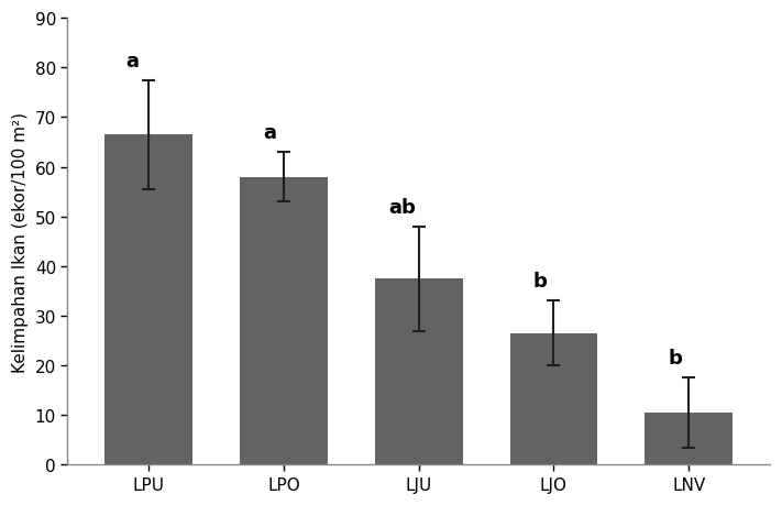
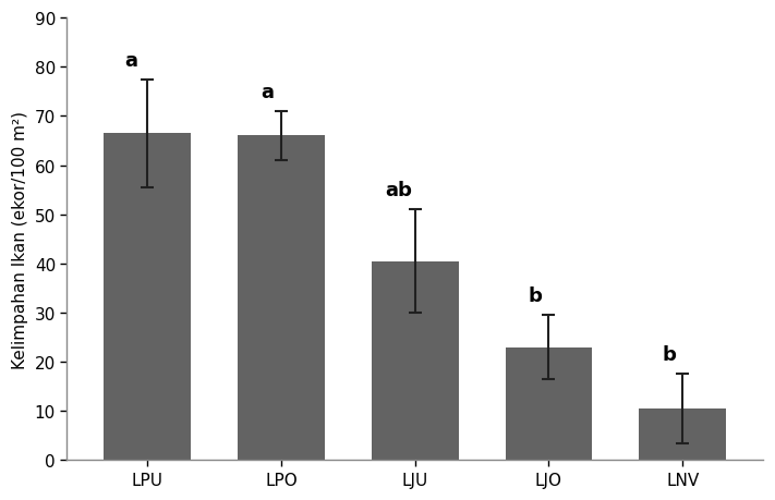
LPO: 58.0 -> 66.0
LJU: 37.5 -> 40.5
LJO: 26.5 -> 23.0
